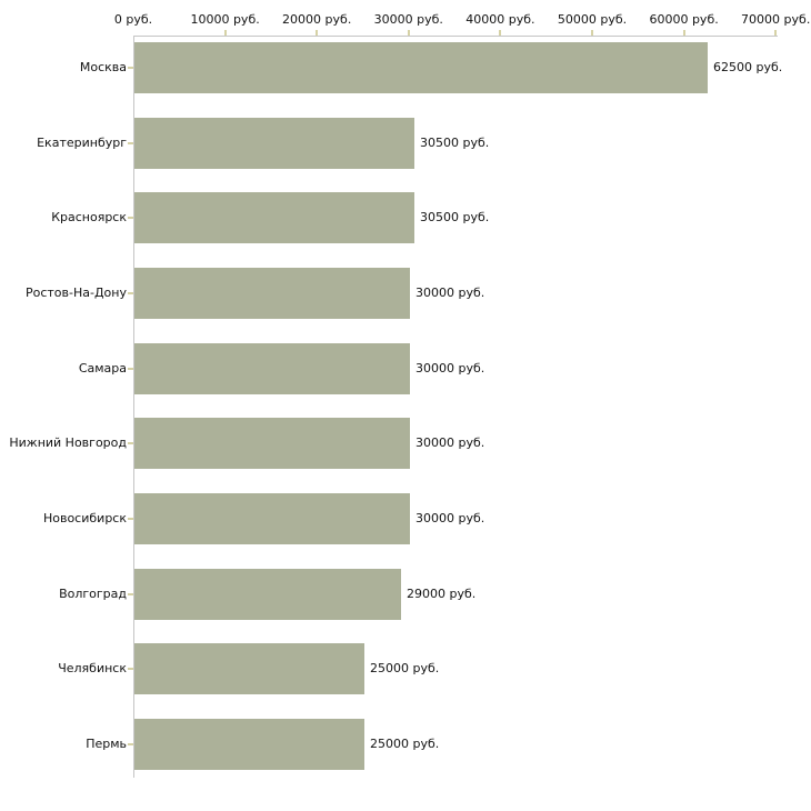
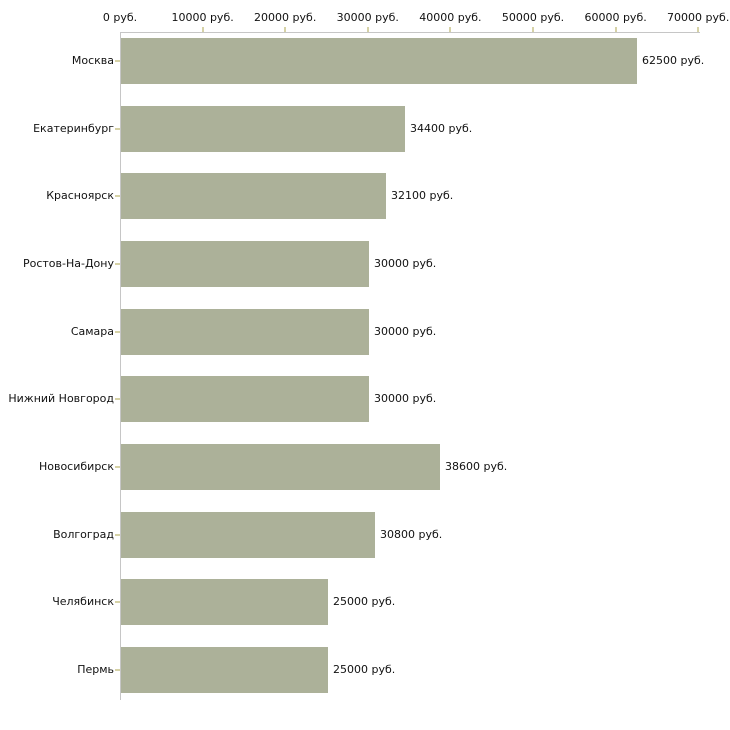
Екатеринбург: 30500 -> 34400
Красноярск: 30500 -> 32100
Новосибирск: 30000 -> 38600
Волгоград: 29000 -> 30800
